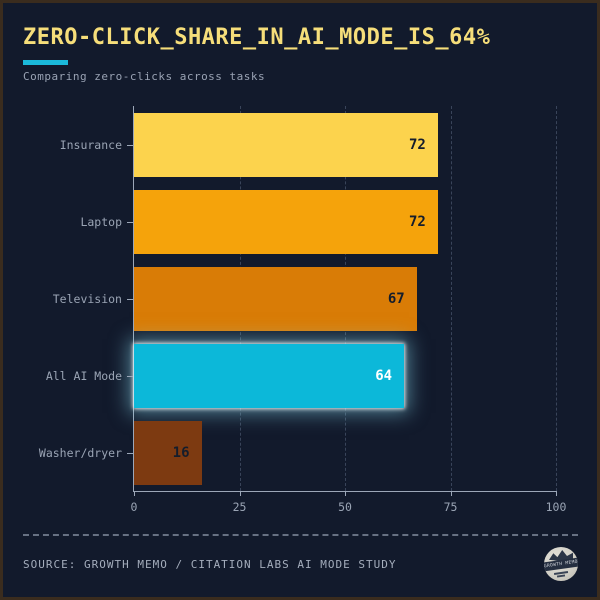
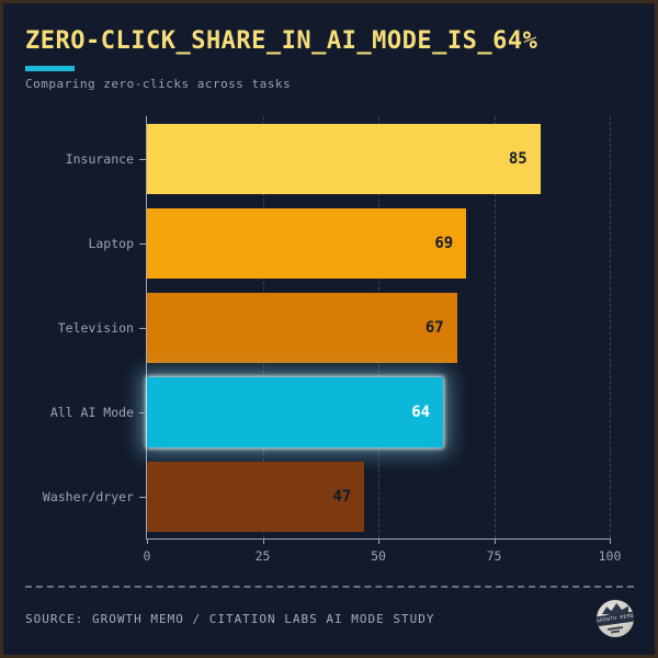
Insurance: 72 -> 85
Laptop: 72 -> 69
Washer/dryer: 16 -> 47
